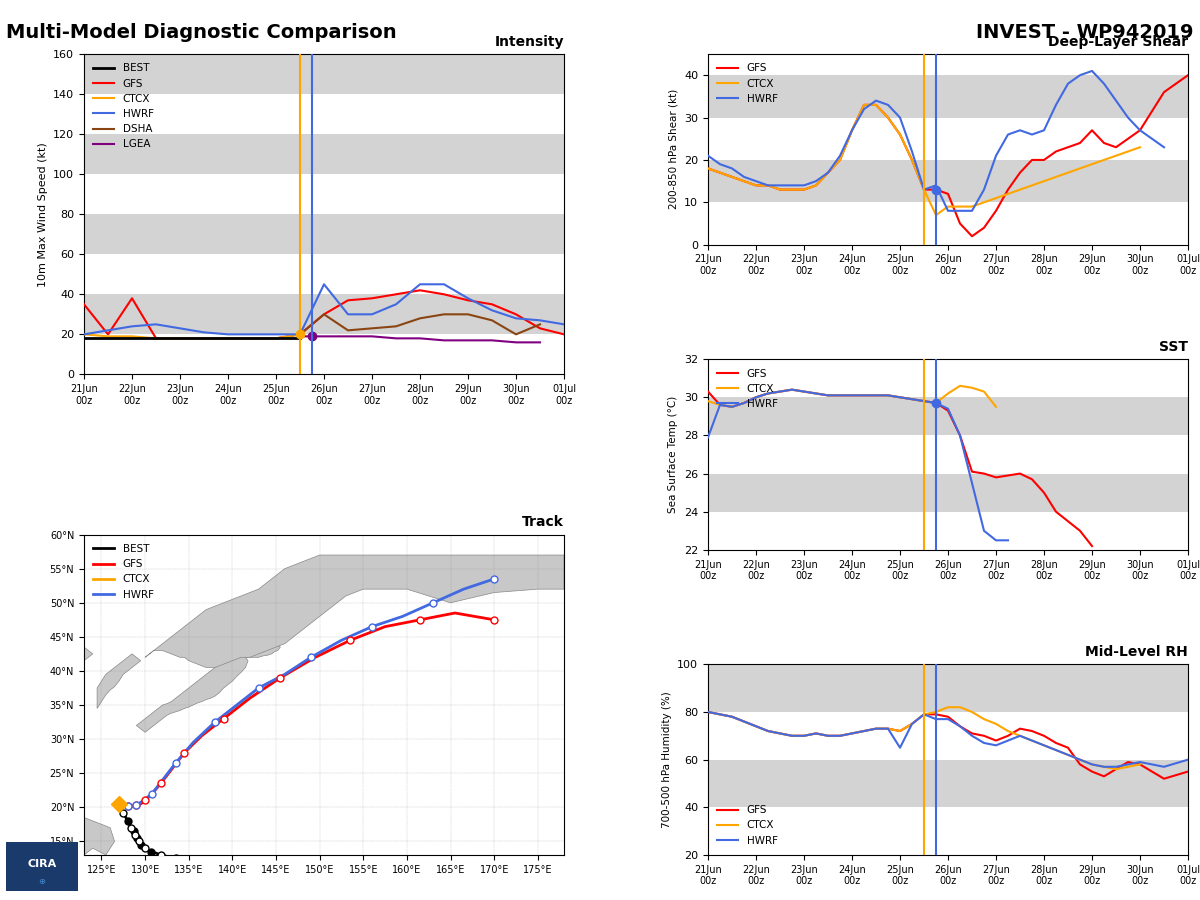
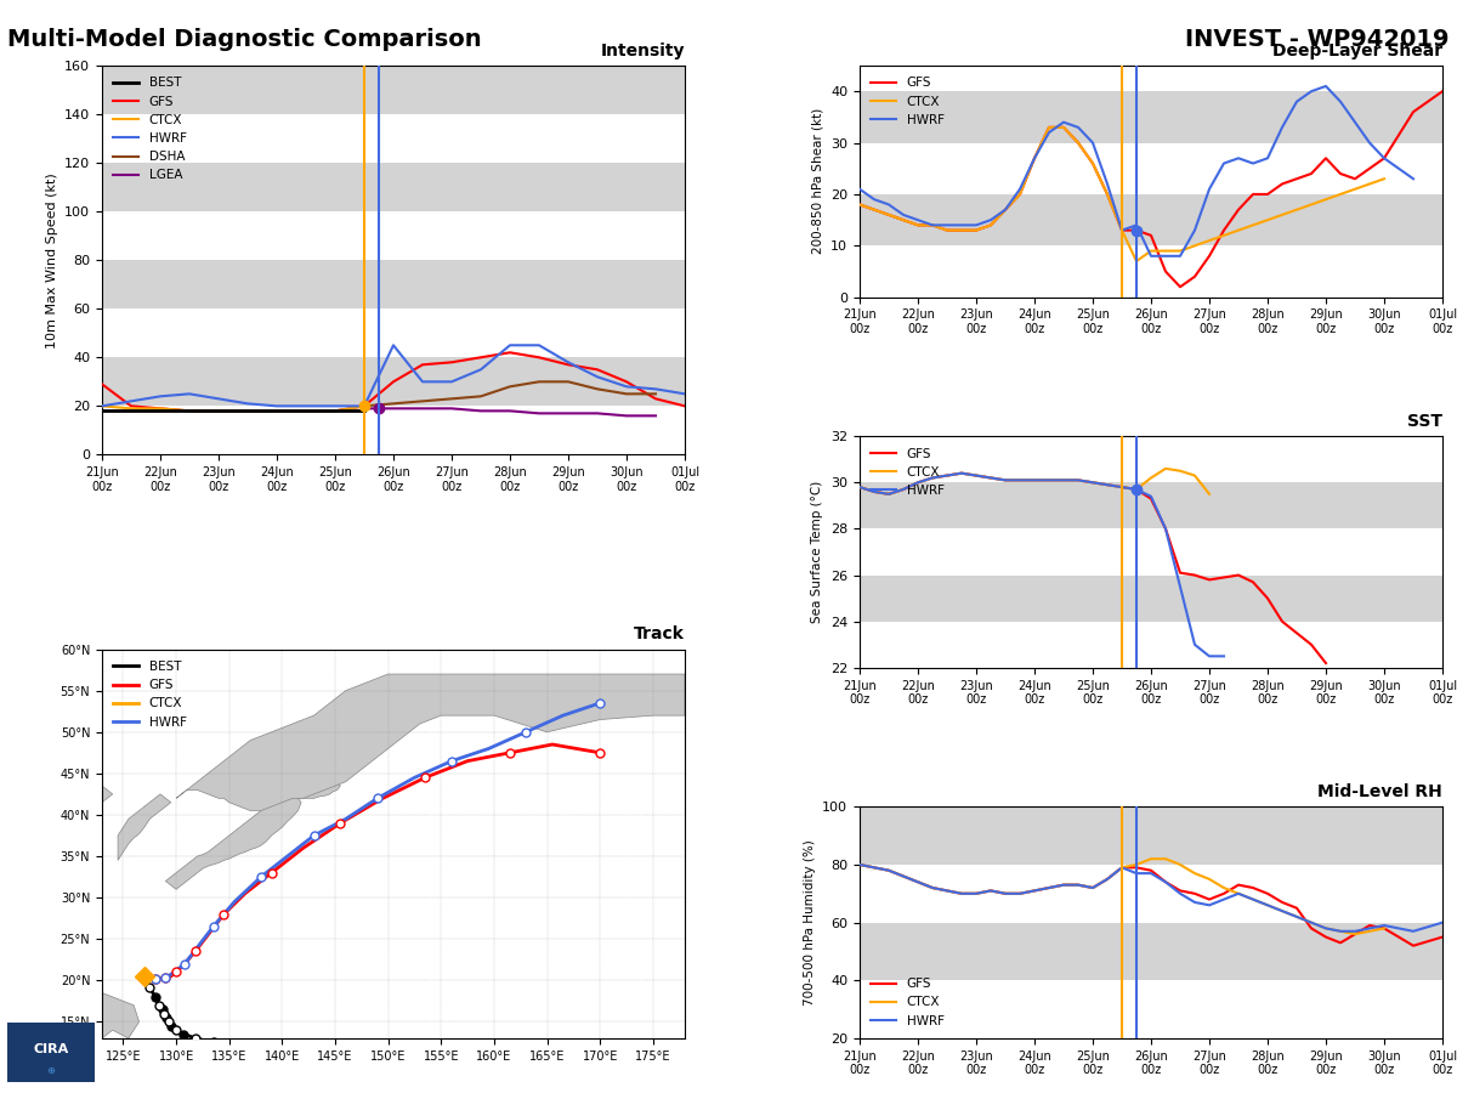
Intensity/GFS/21Jun 00z: 35 -> 29
Intensity/GFS/22Jun 00z: 38 -> 19
Intensity/DSHA/26Jun 00z: 30 -> 21
Intensity/DSHA/30Jun 00z: 20 -> 25
SST/GFS/21Jun 00z: 30.3 -> 29.8
SST/HWRF/21Jun 00z: 27.9 -> 29.8
Mid-Level RH/HWRF/25Jun 00z: 65 -> 72
